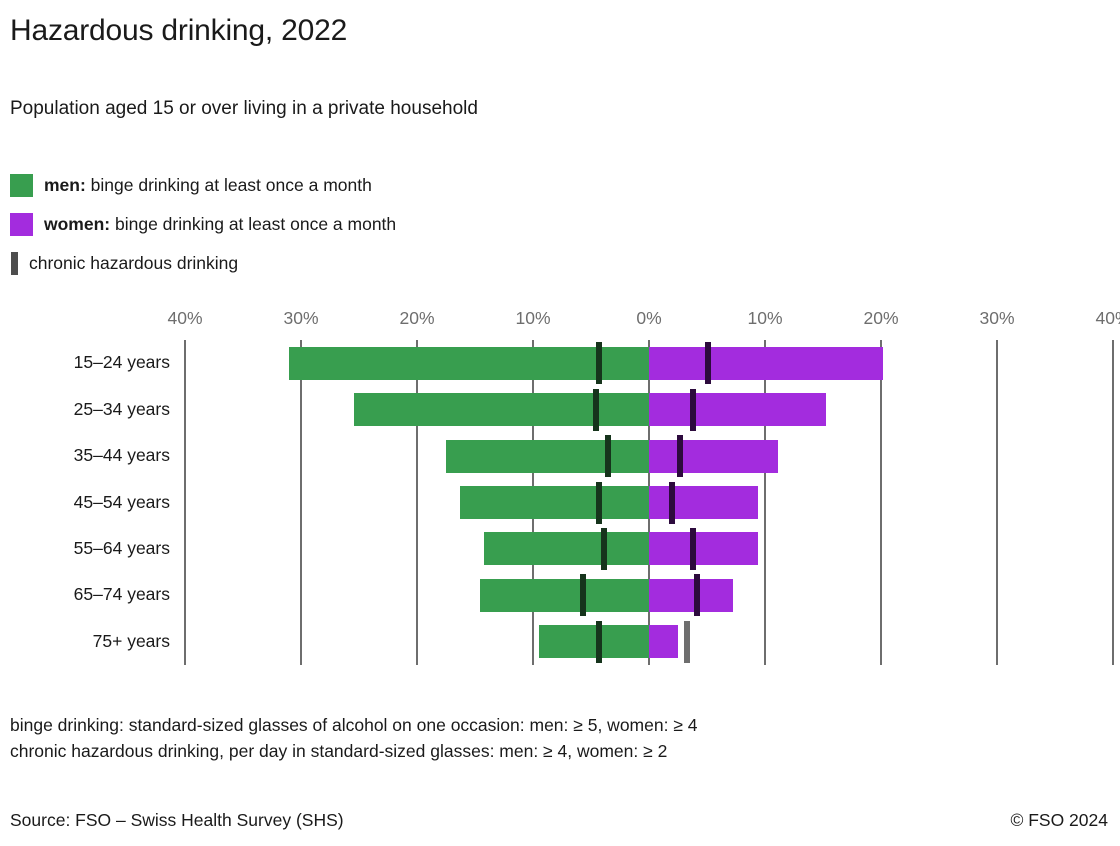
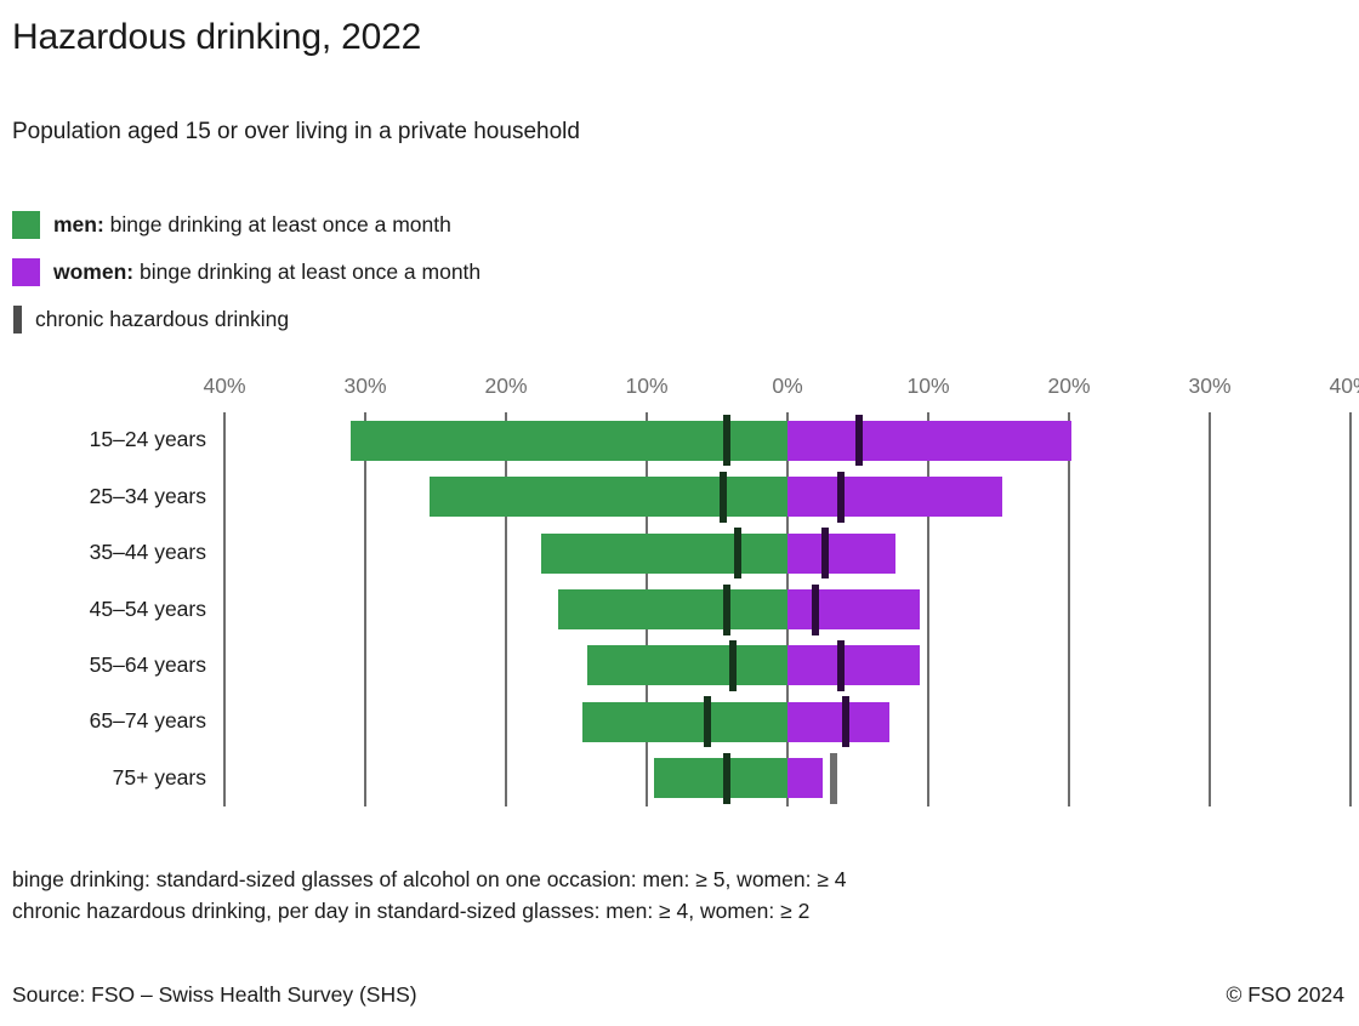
women: binge drinking at least once a month/35–44 years: 11.1% -> 7.7%
